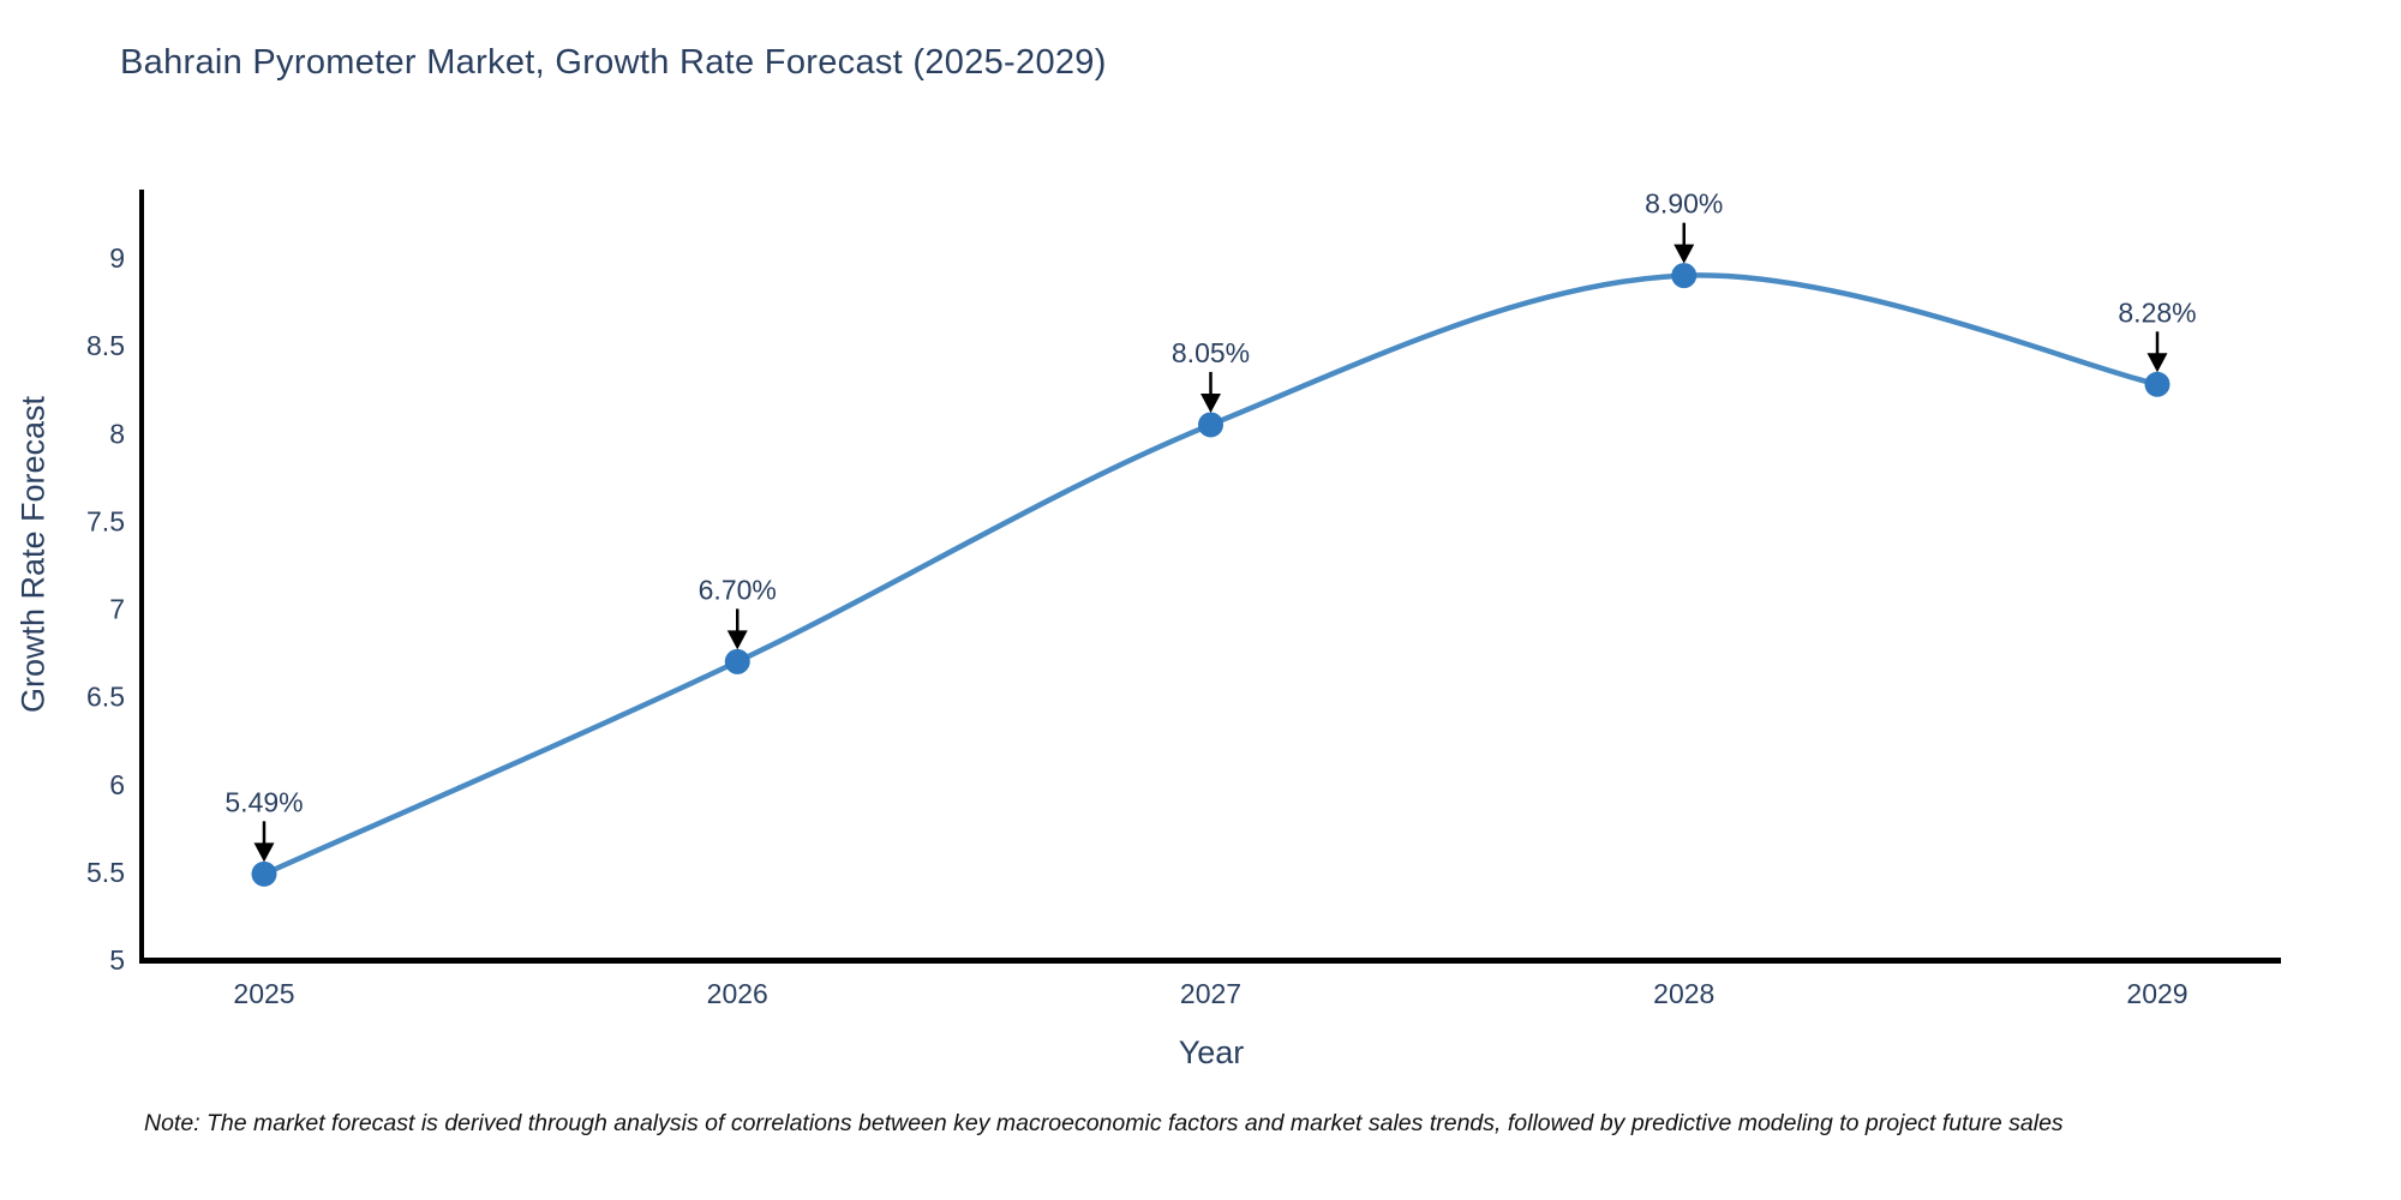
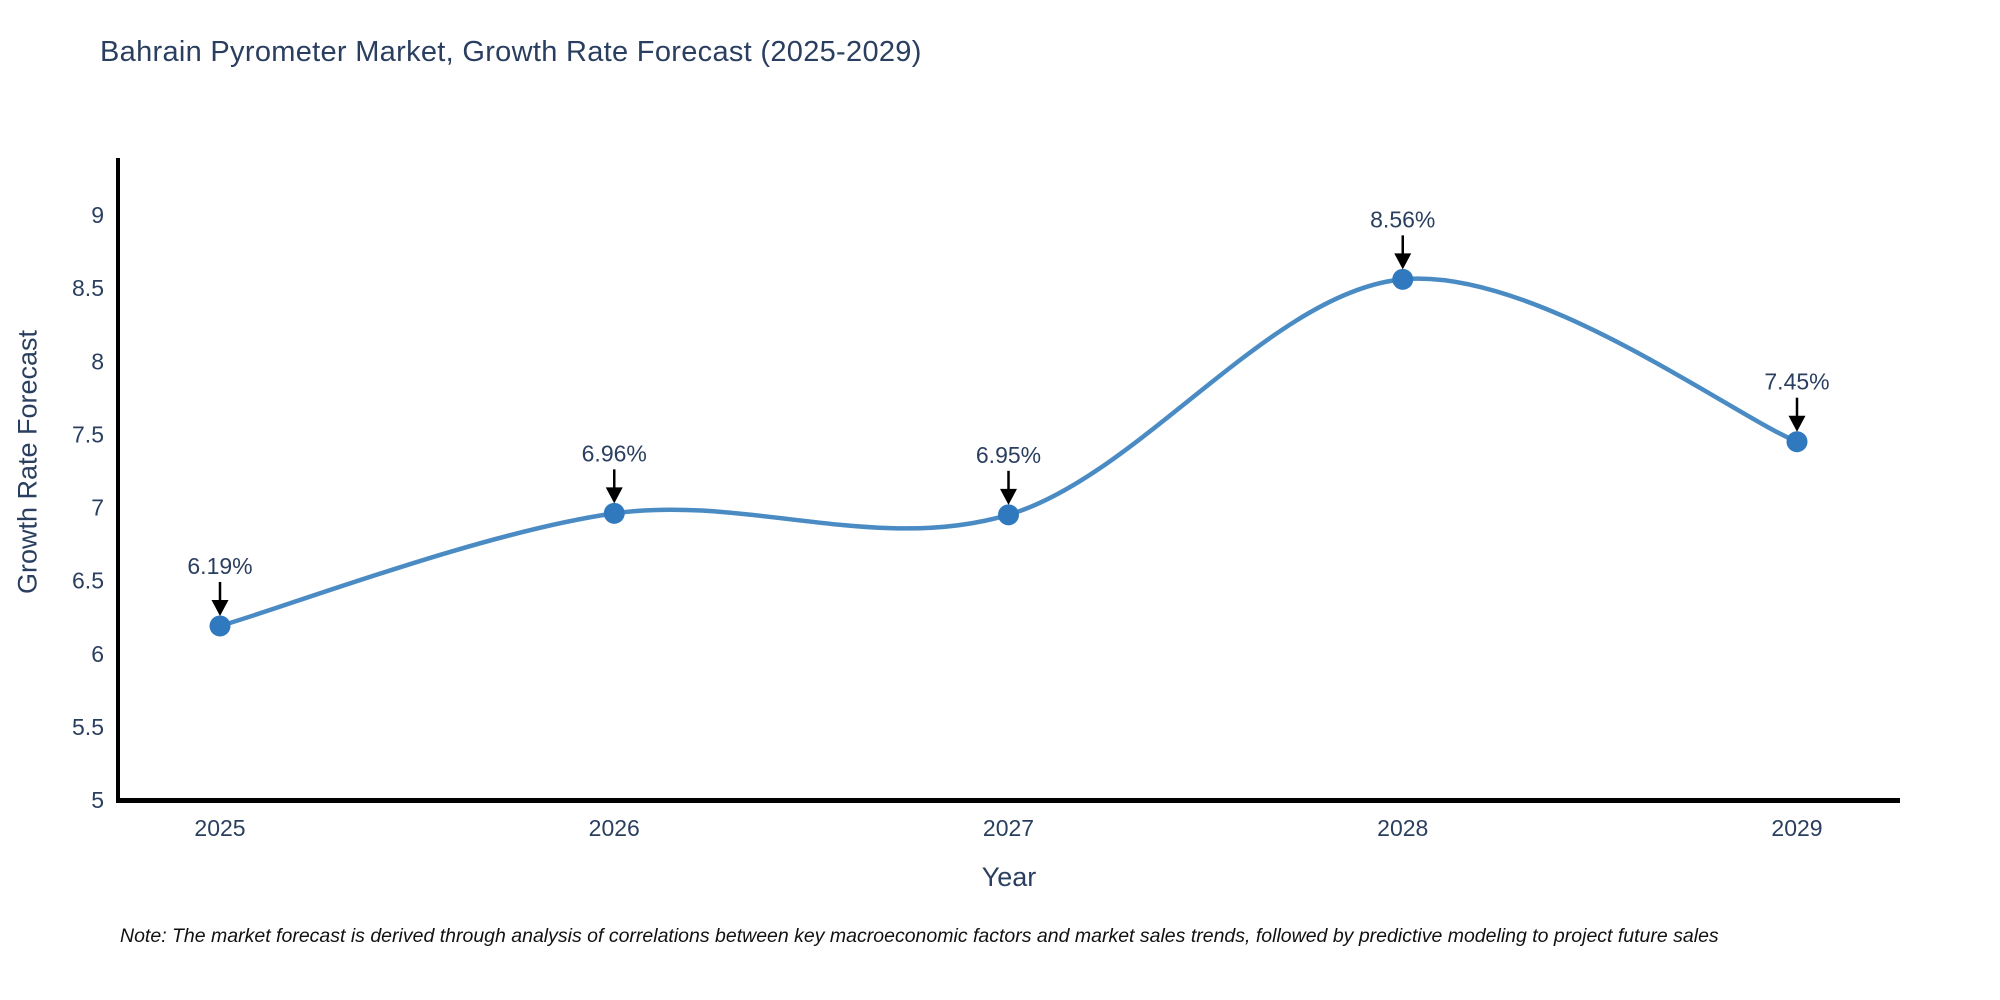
2025: 5.49% -> 6.19%
2026: 6.70% -> 6.96%
2027: 8.05% -> 6.95%
2028: 8.90% -> 8.56%
2029: 8.28% -> 7.45%
